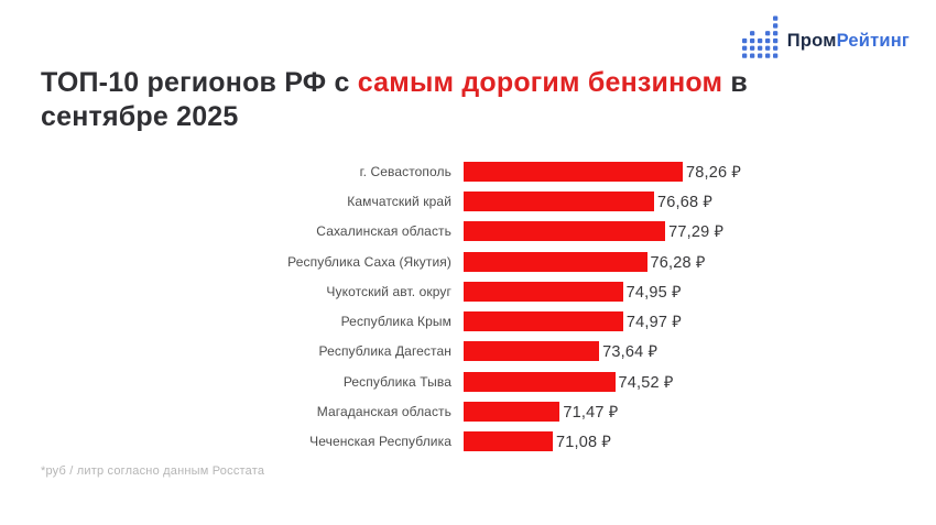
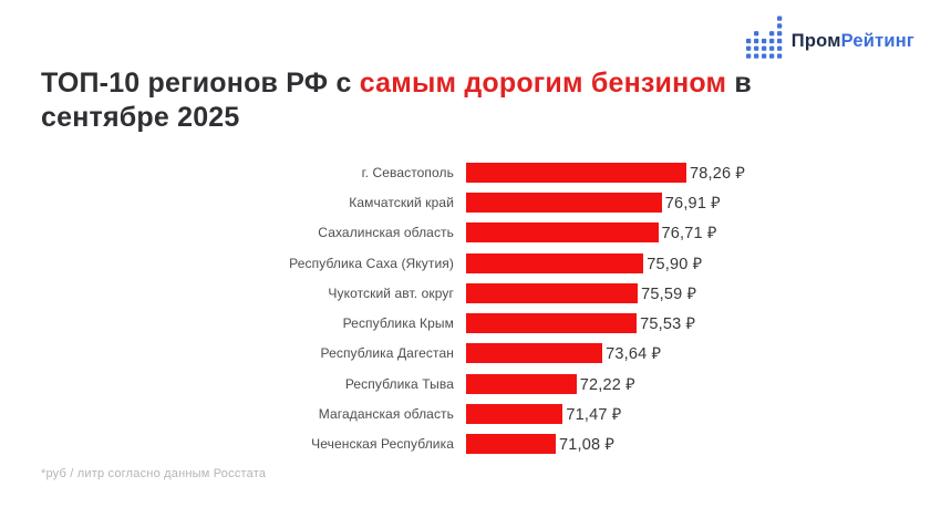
Камчатский край: 76,68 -> 76,91
Сахалинская область: 77,29 -> 76,71
Республика Саха (Якутия): 76,28 -> 75,90
Чукотский авт. округ: 74,95 -> 75,59
Республика Крым: 74,97 -> 75,53
Республика Тыва: 74,52 -> 72,22
